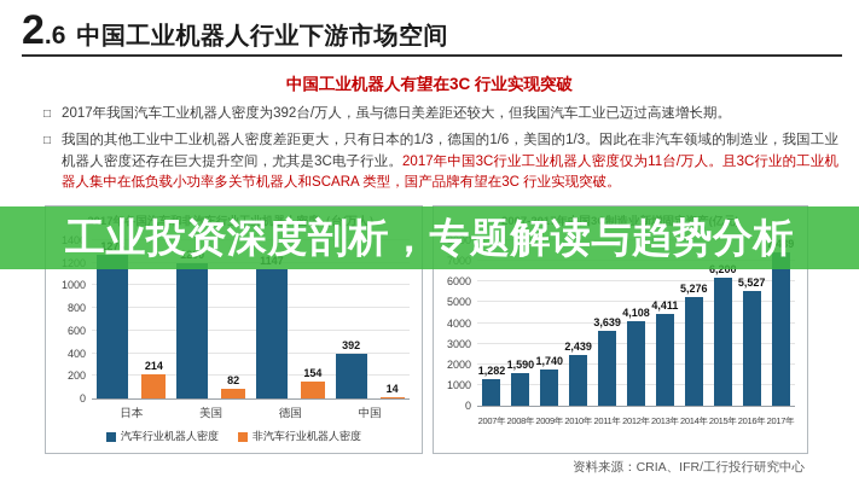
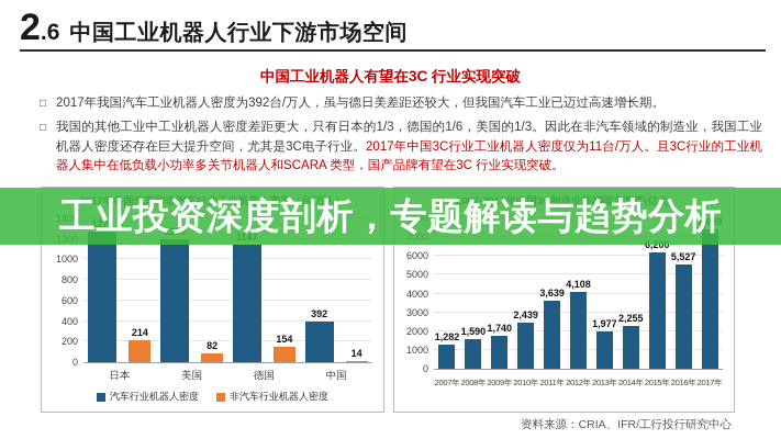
2007-2017年中国3C制造业新增固定资产(亿元)/2013年: 4,411 -> 1,977
2007-2017年中国3C制造业新增固定资产(亿元)/2014年: 5,276 -> 2,255
